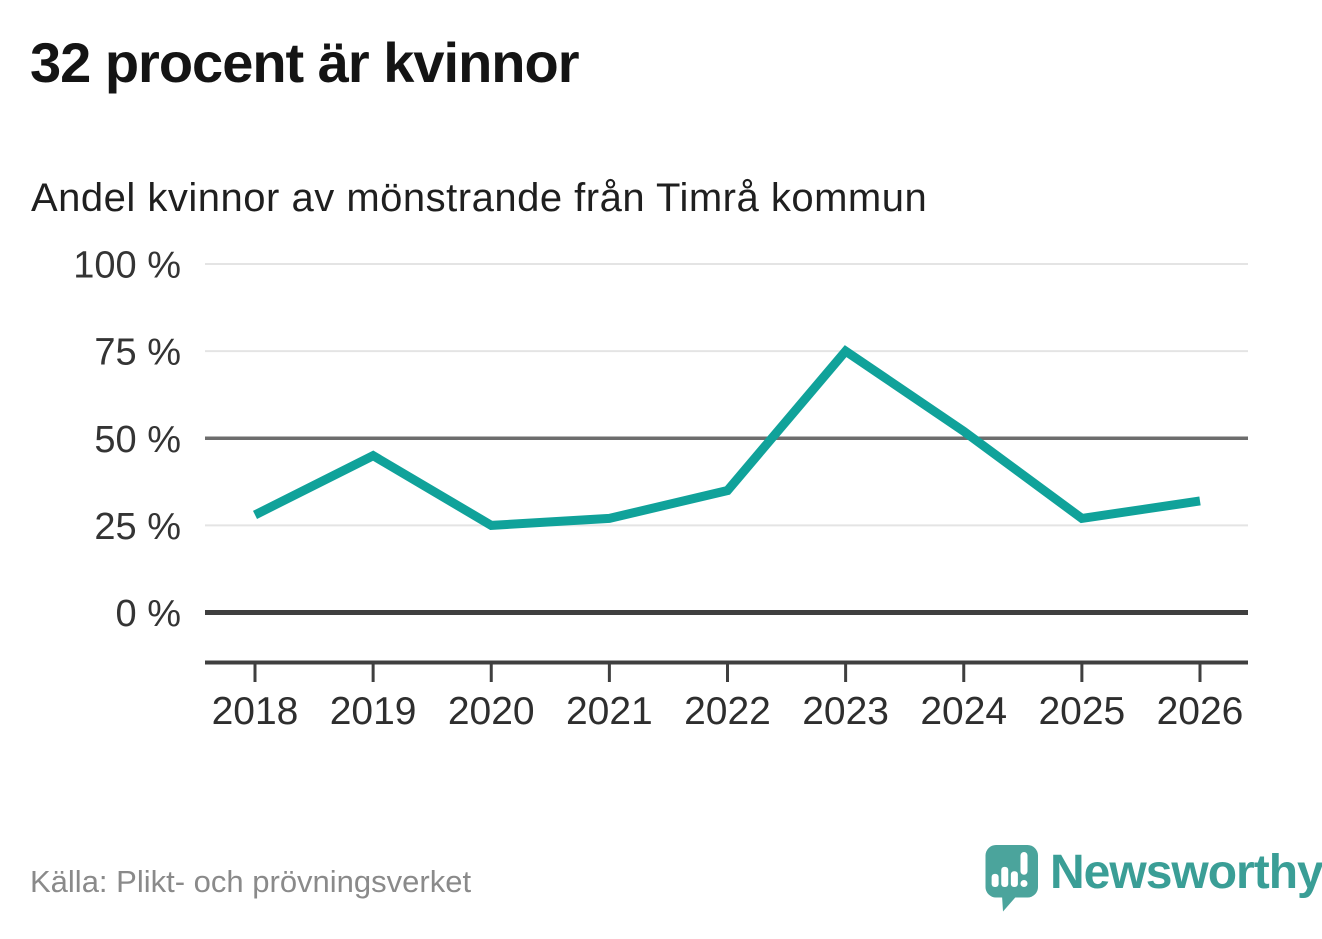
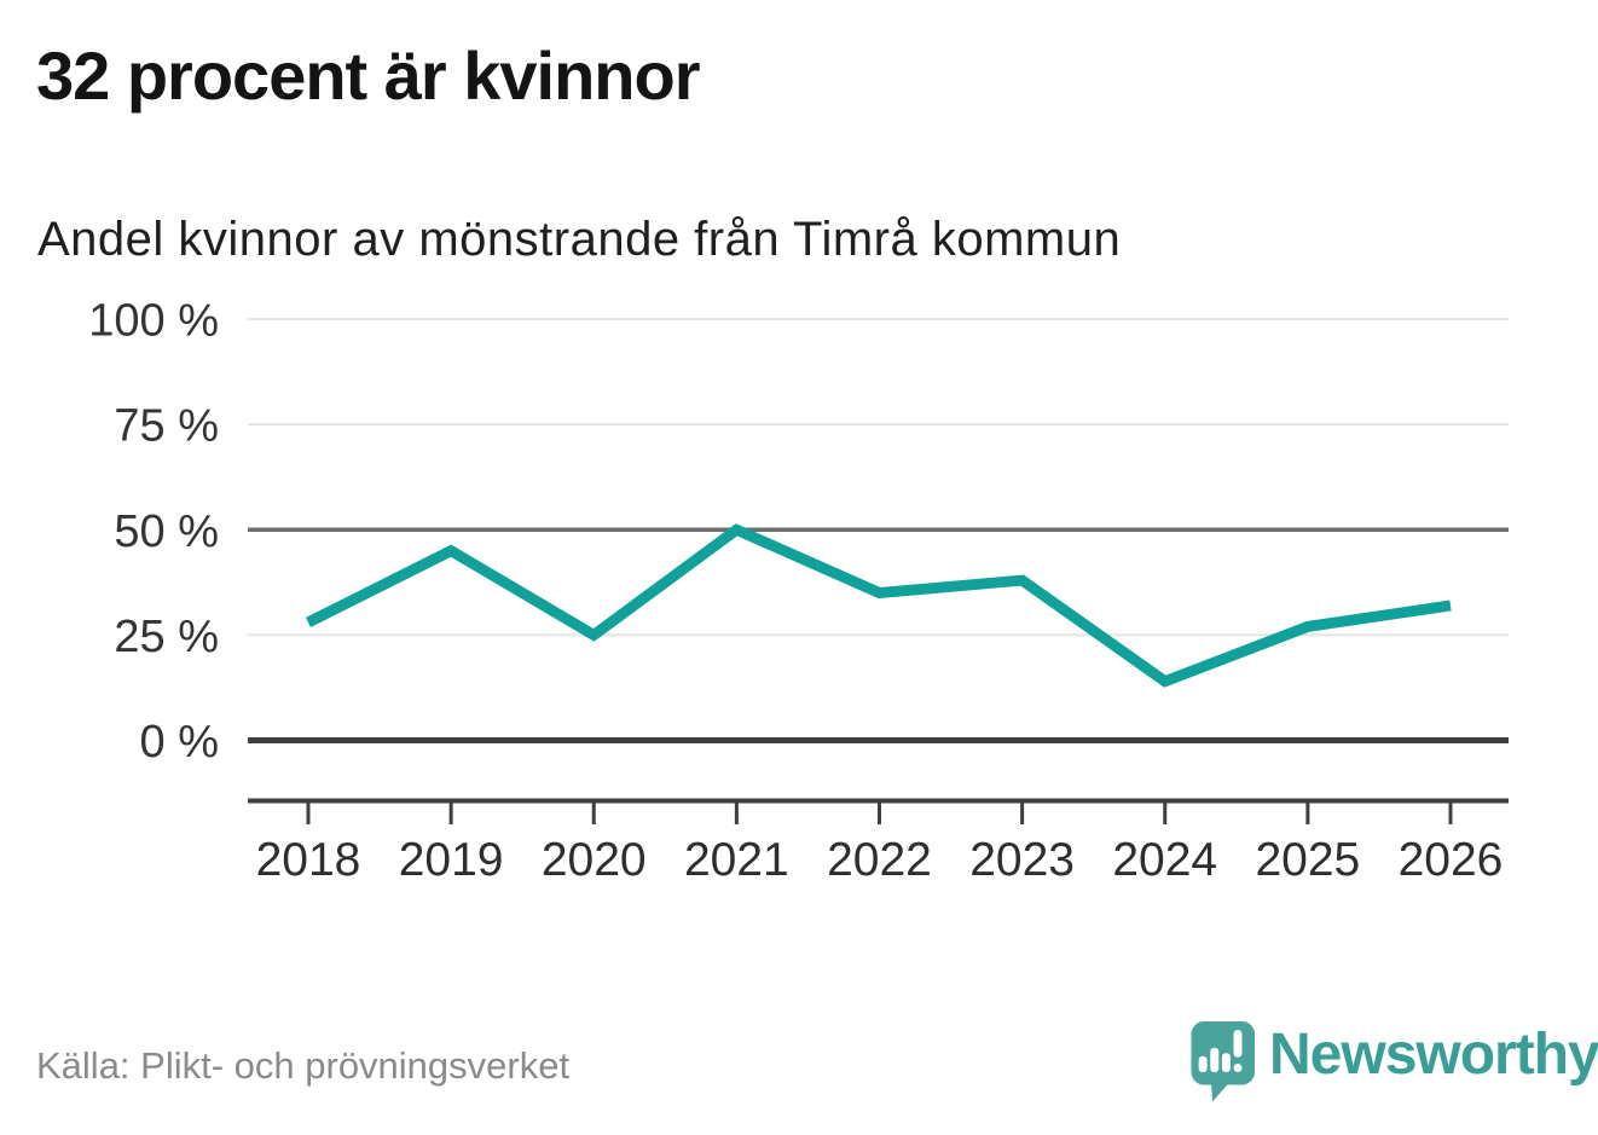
2021: 27% -> 50%
2023: 75% -> 38%
2024: 52% -> 14%
